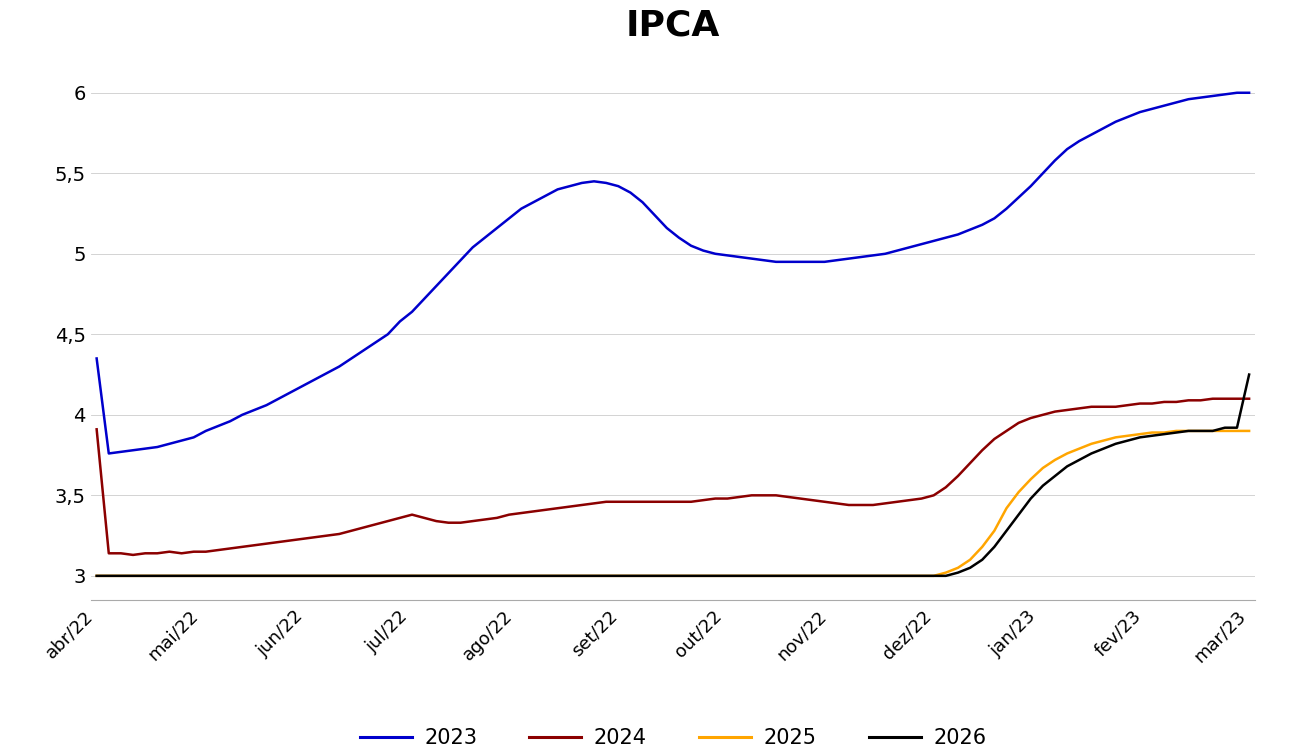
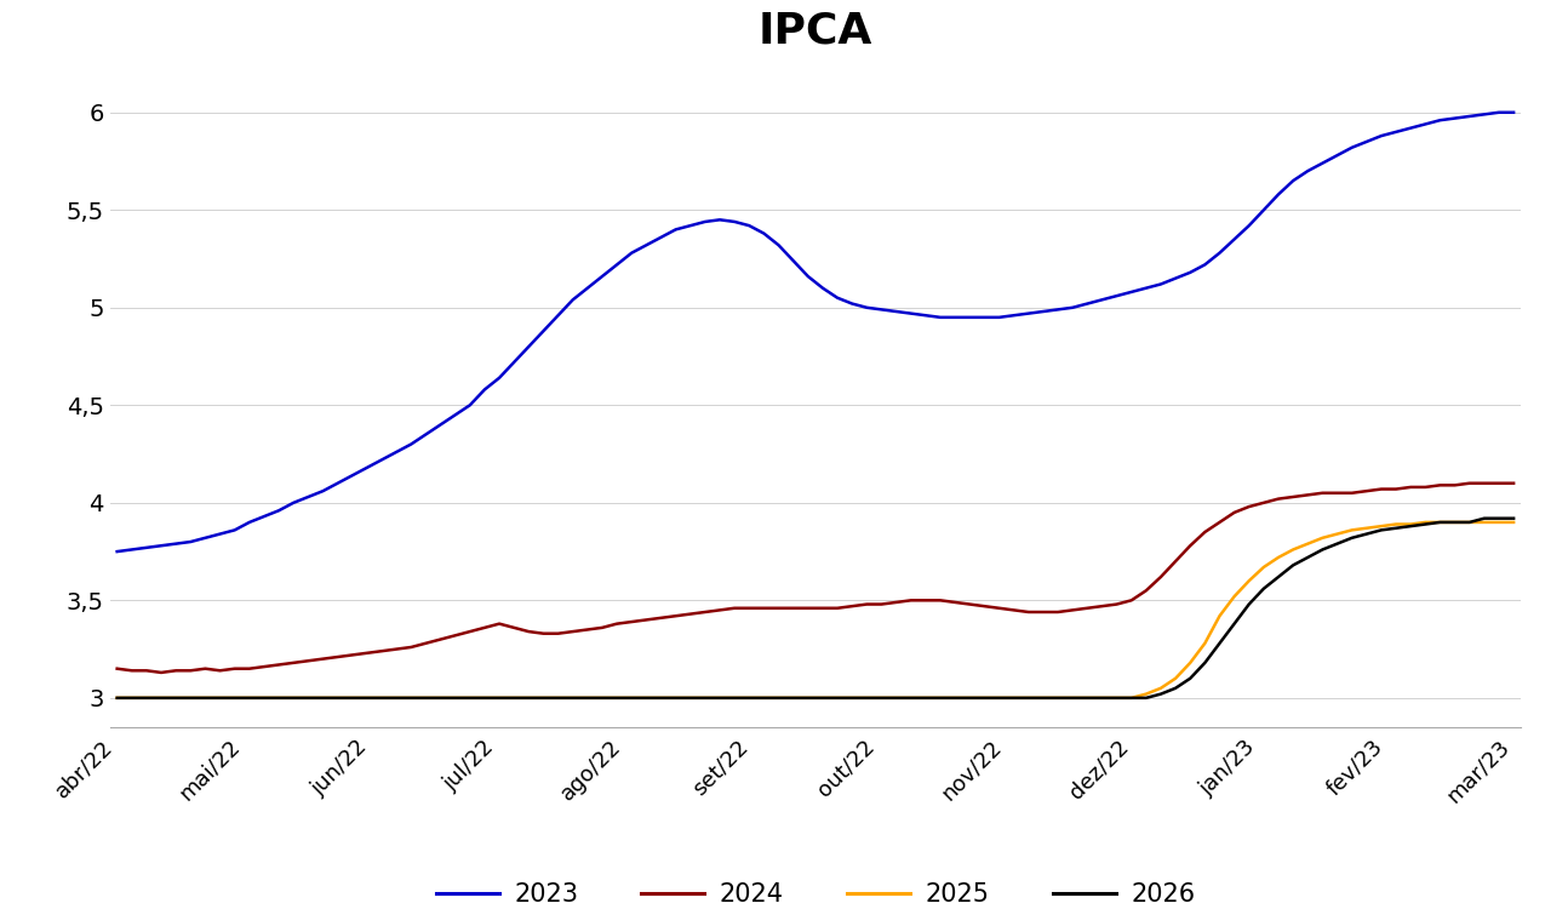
2023/abr/22: 4,35 -> 3,75
2024/abr/22: 3,91 -> 3,15
2026/mar/23: 4,25 -> 3,92
